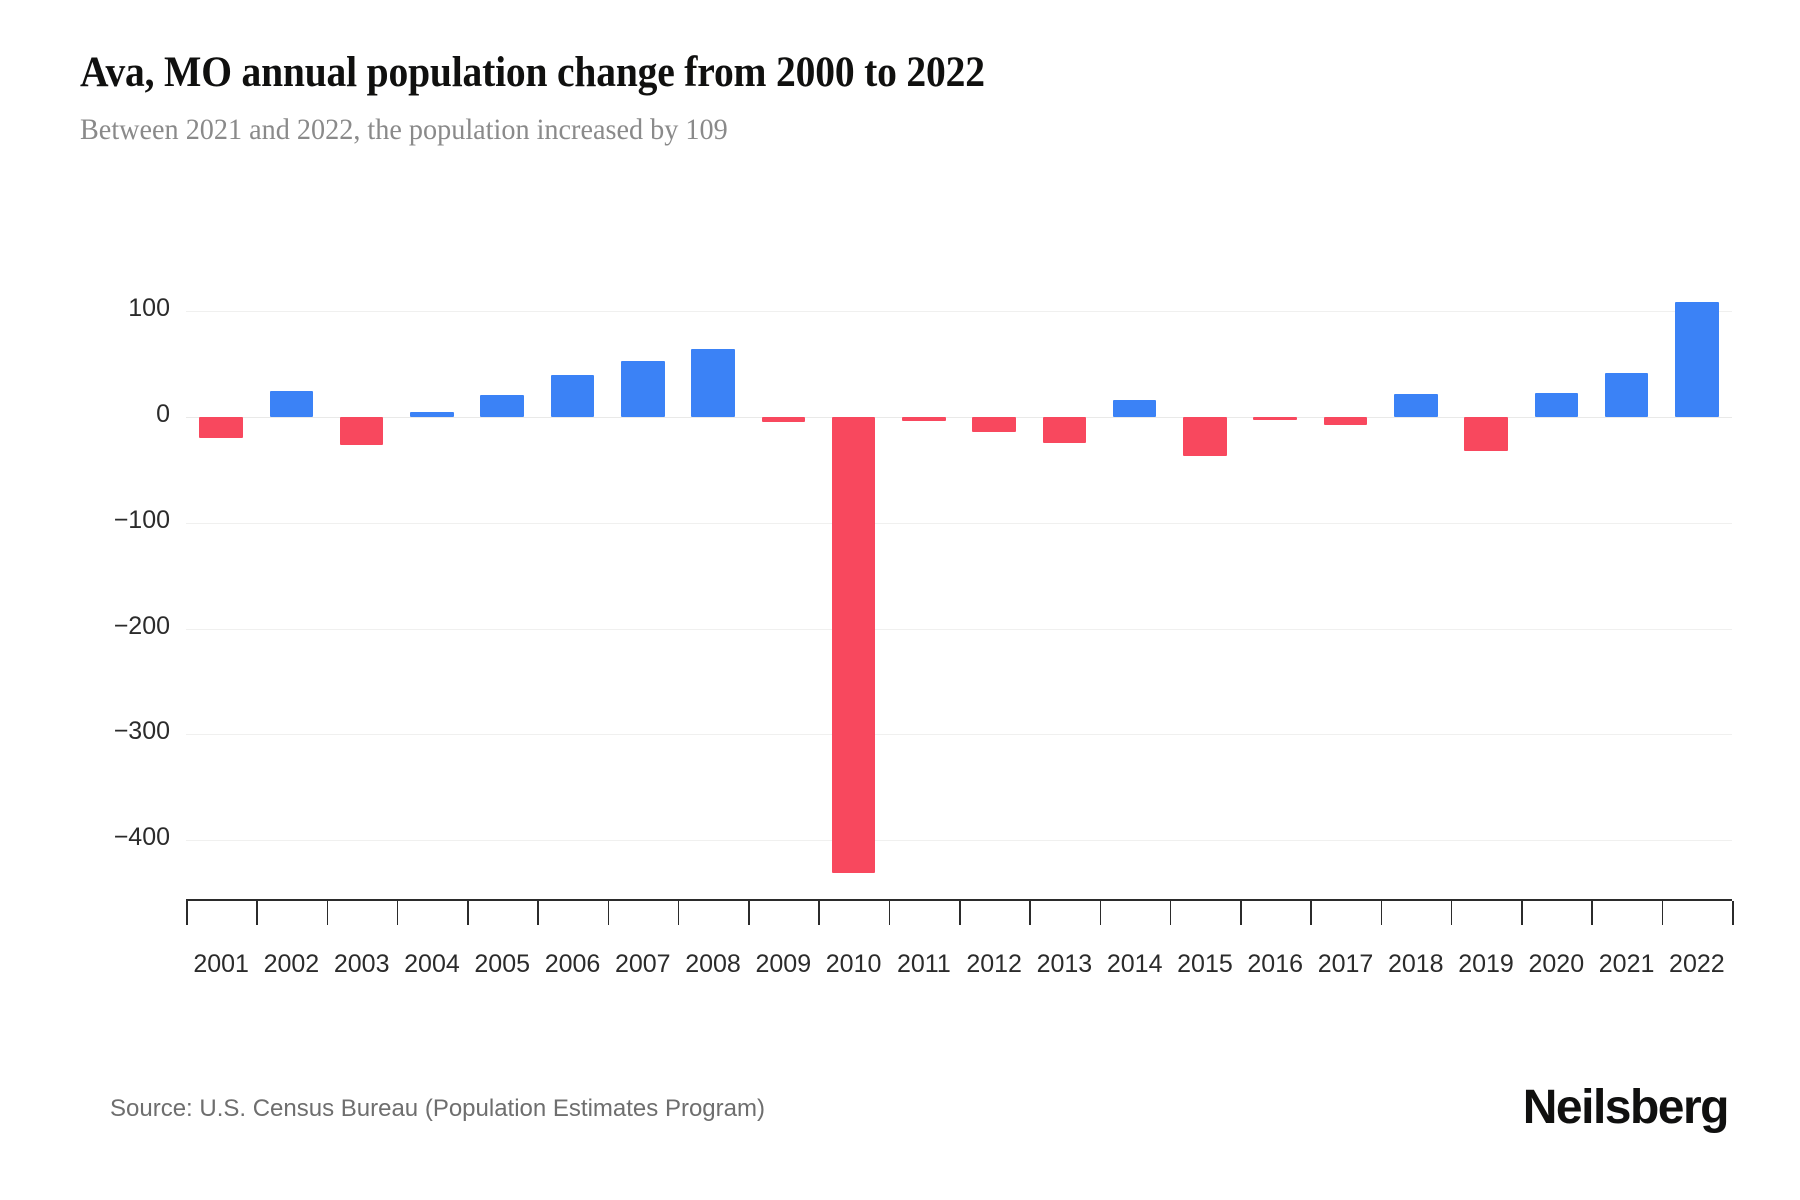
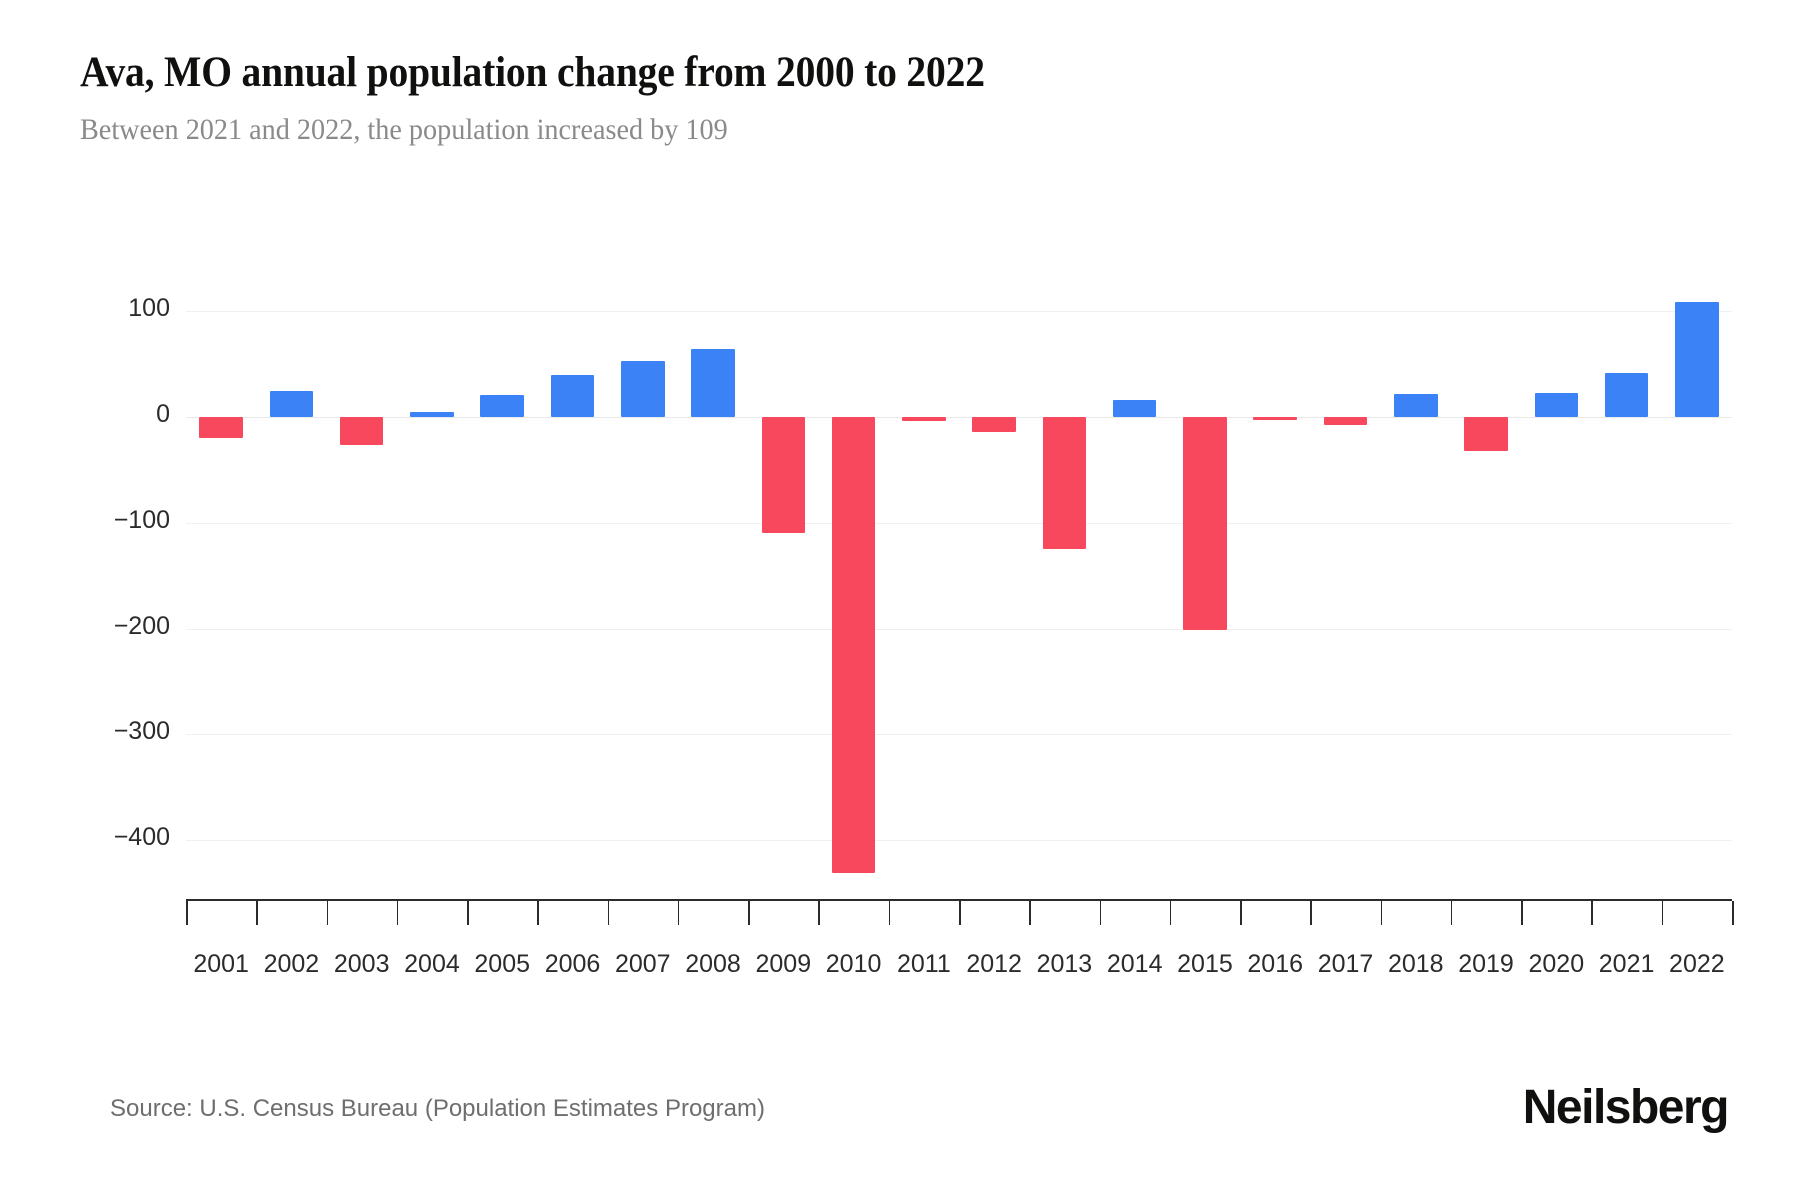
2009: -5 -> -110
2013: -25 -> -125
2015: -37 -> -201
